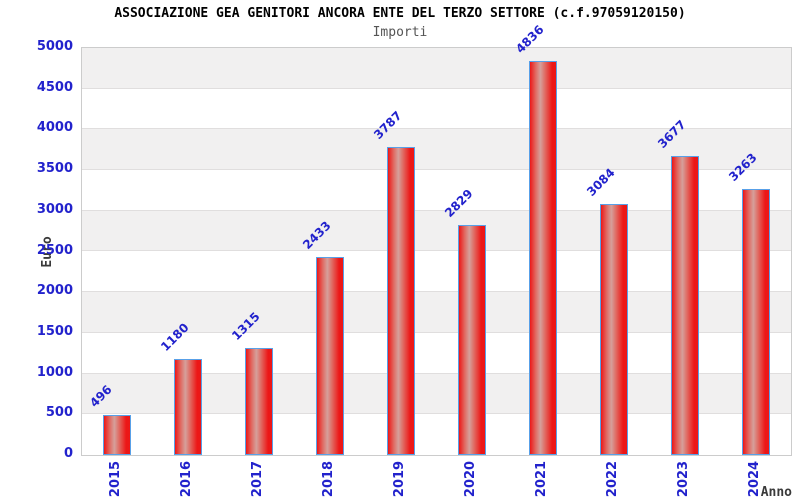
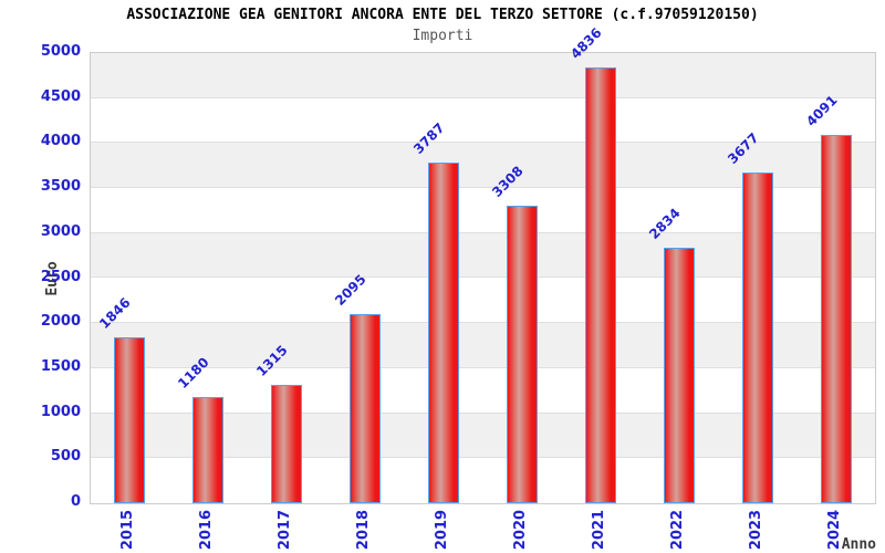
2015: 496 -> 1846
2018: 2433 -> 2095
2020: 2829 -> 3308
2022: 3084 -> 2834
2024: 3263 -> 4091
